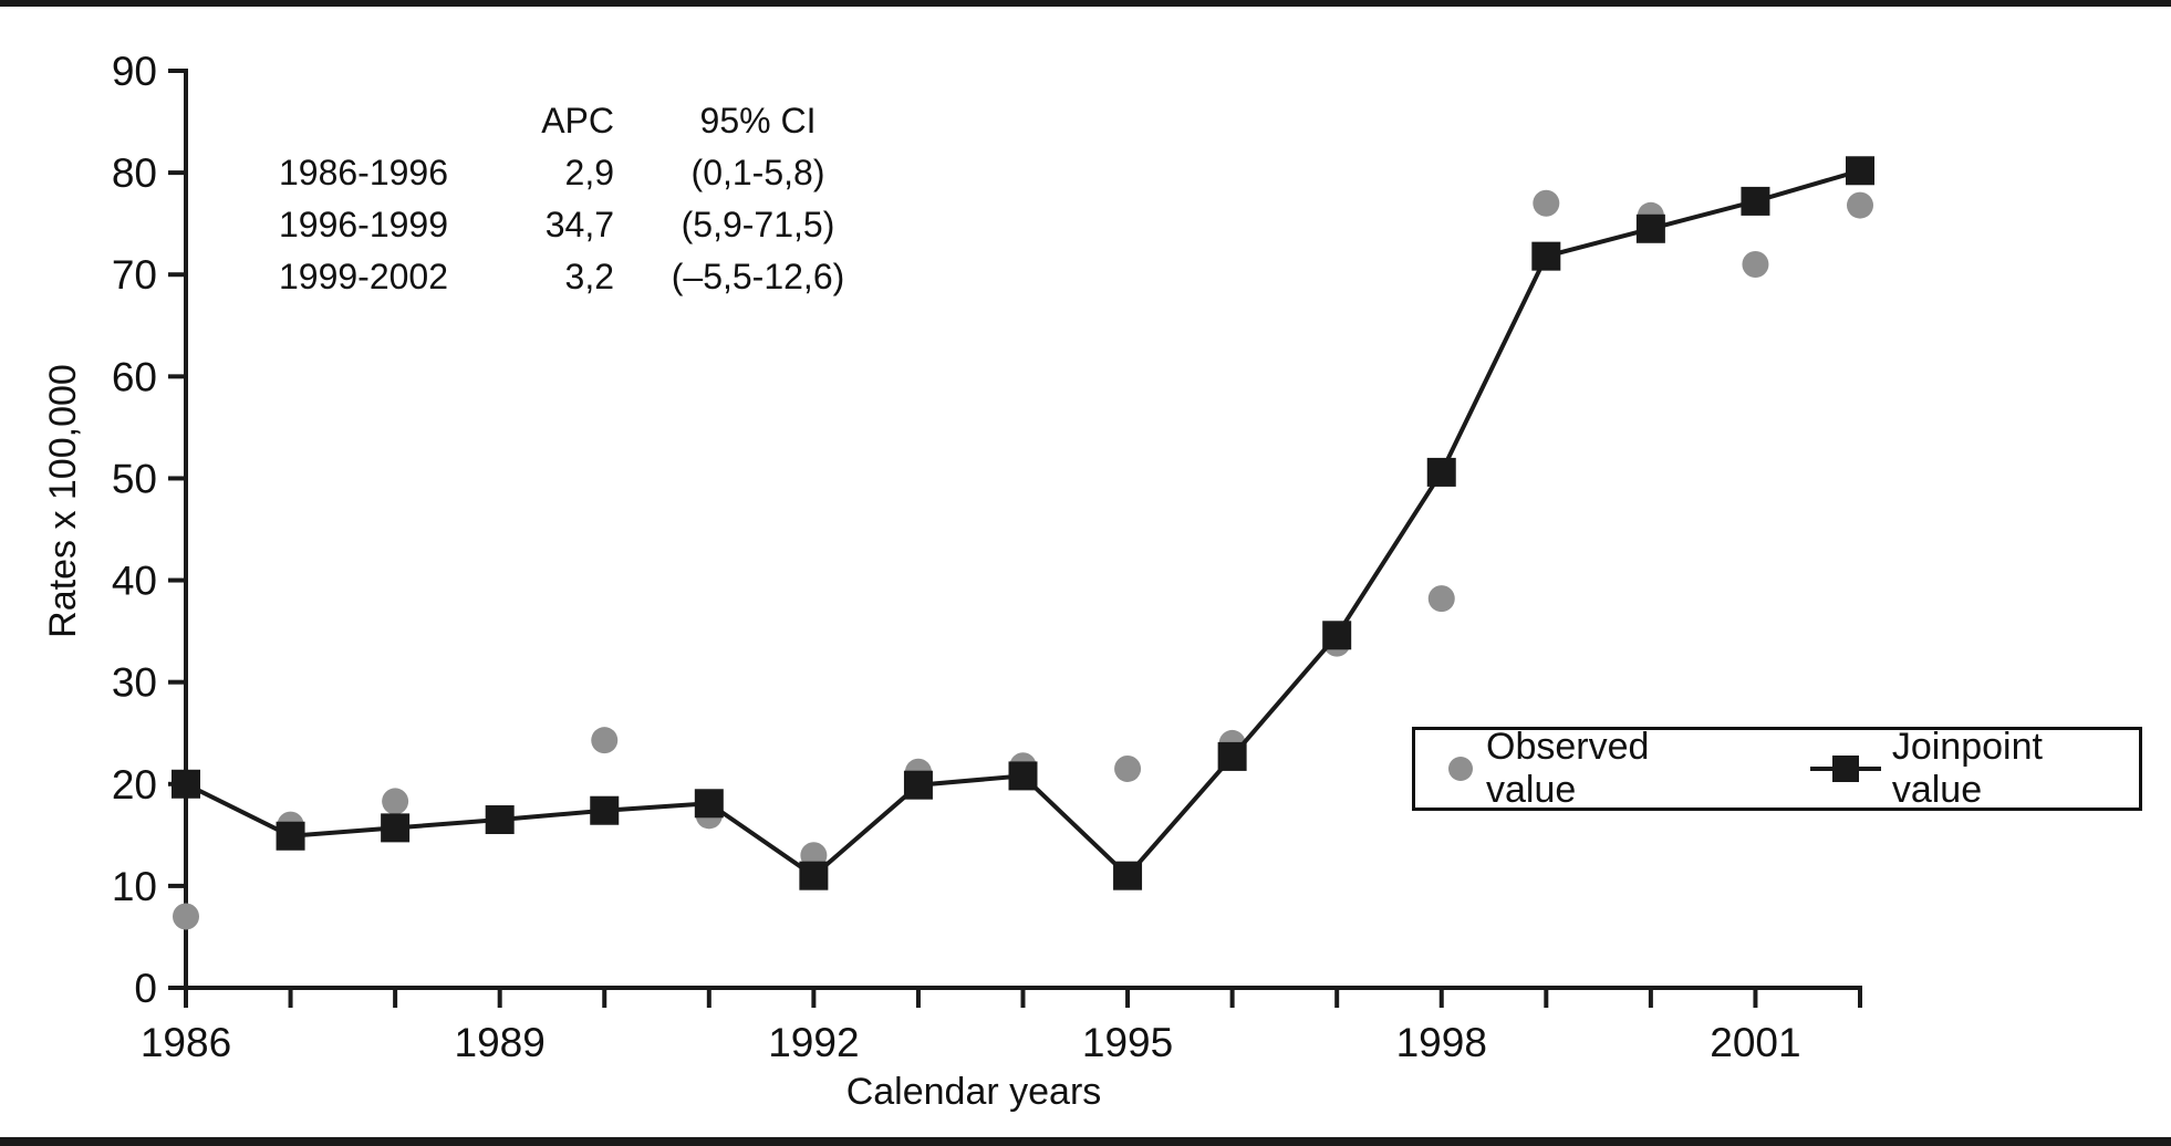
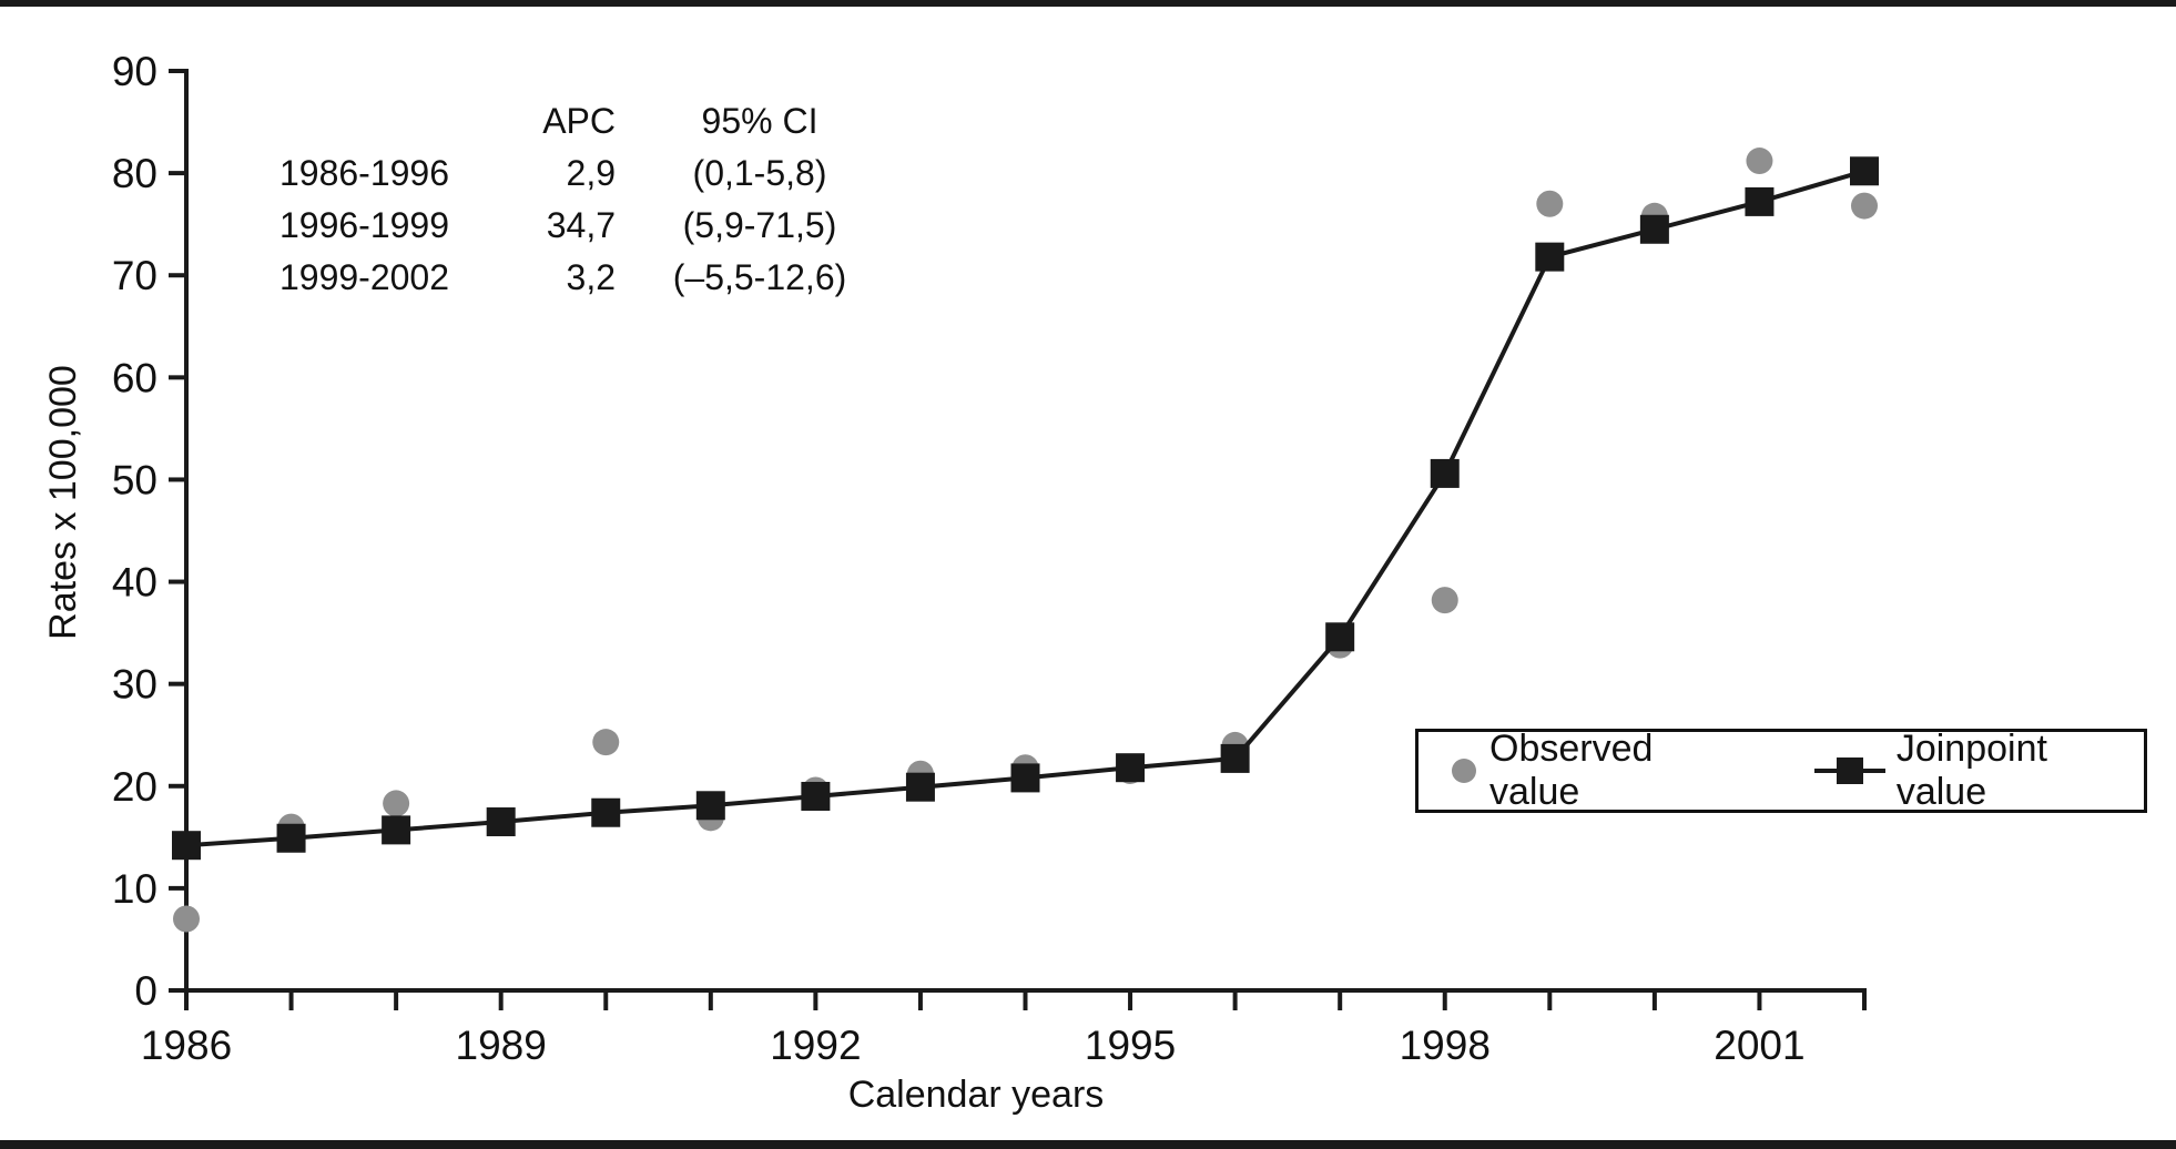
Joinpoint value/1986: 20 -> 14
Observed value/1992: 13 -> 20
Joinpoint value/1992: 11 -> 19
Joinpoint value/1995: 11 -> 22
Observed value/2001: 71 -> 81
